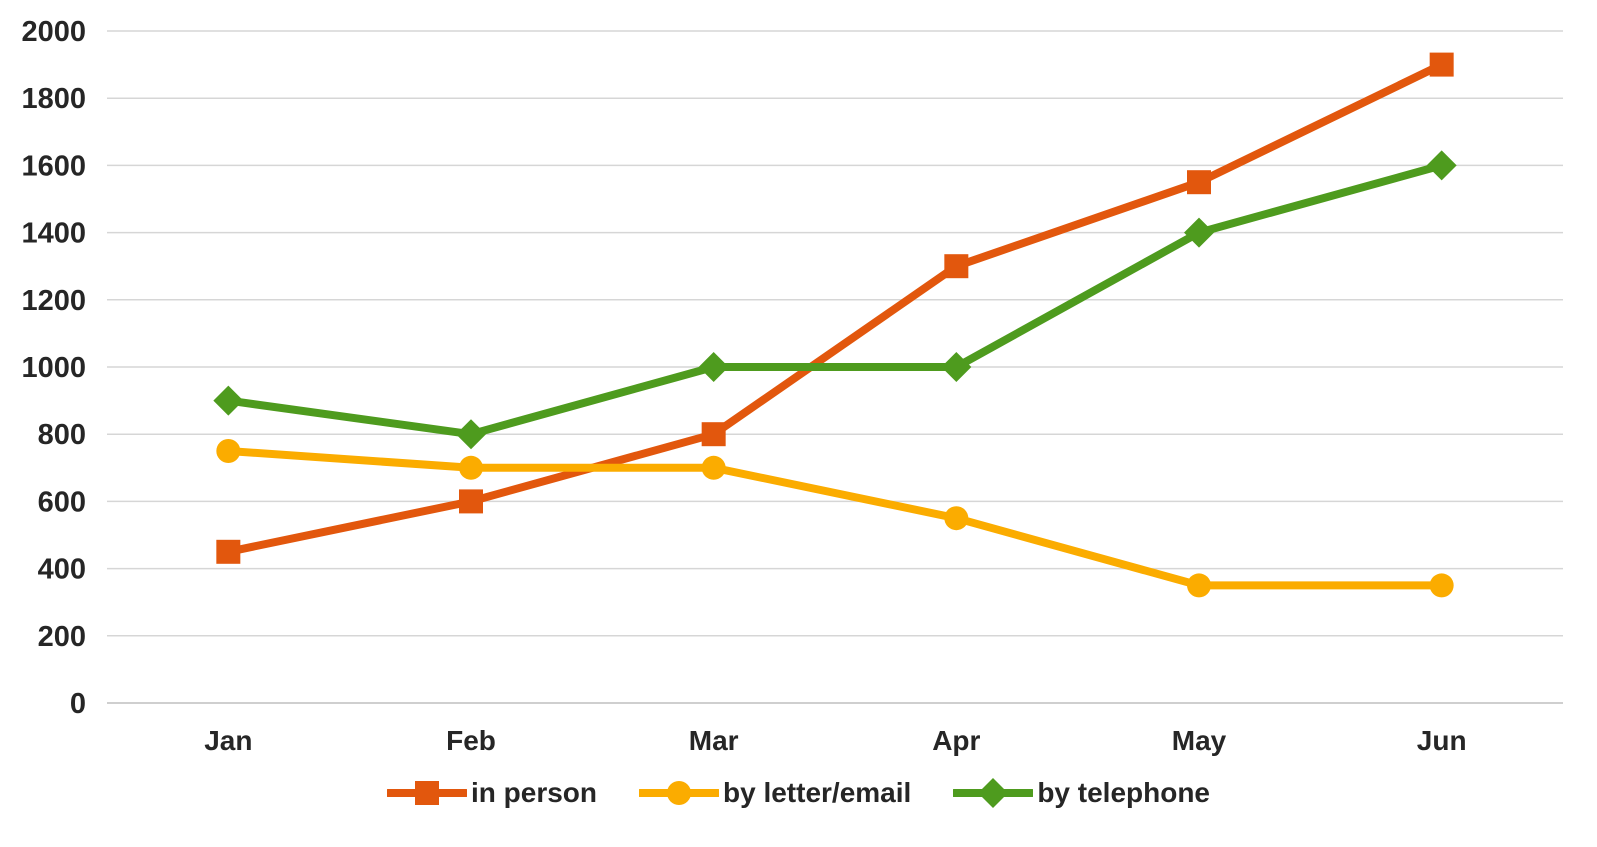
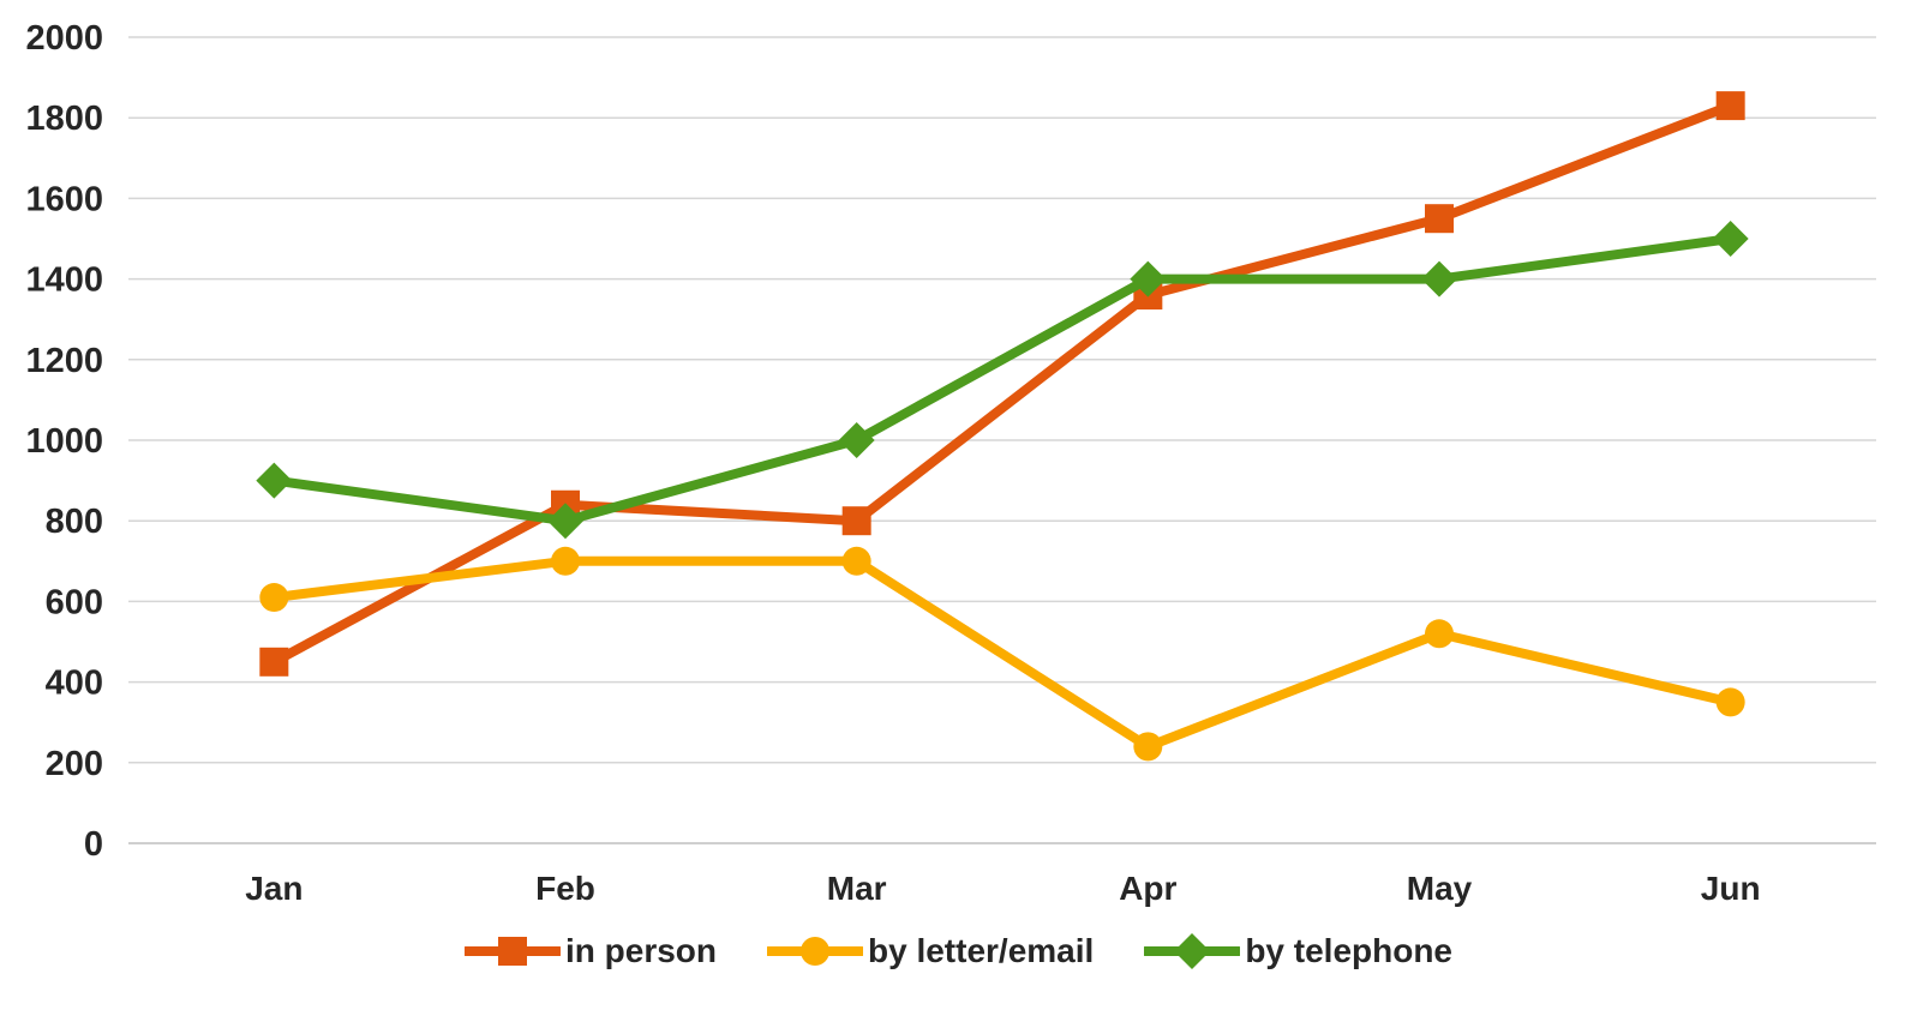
by letter/email/Jan: 750 -> 610
in person/Feb: 600 -> 840
in person/Apr: 1300 -> 1360
by letter/email/Apr: 550 -> 240
by telephone/Apr: 1000 -> 1400
by letter/email/May: 350 -> 520
in person/Jun: 1900 -> 1830
by telephone/Jun: 1600 -> 1500
